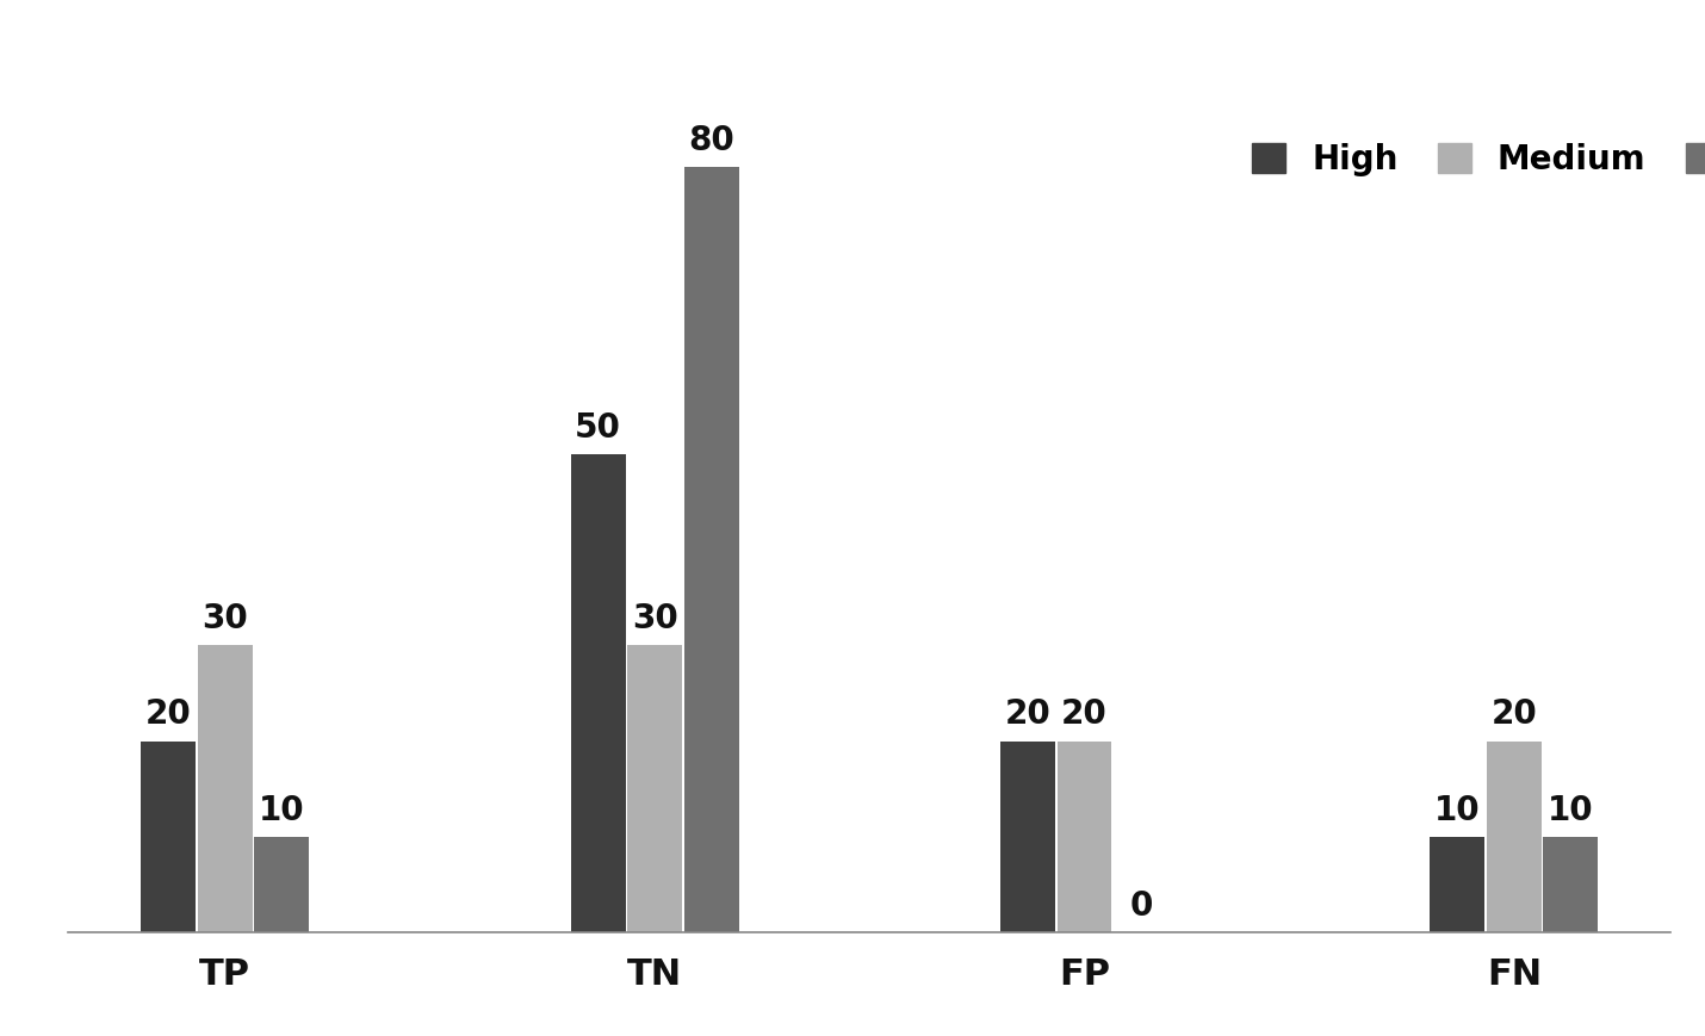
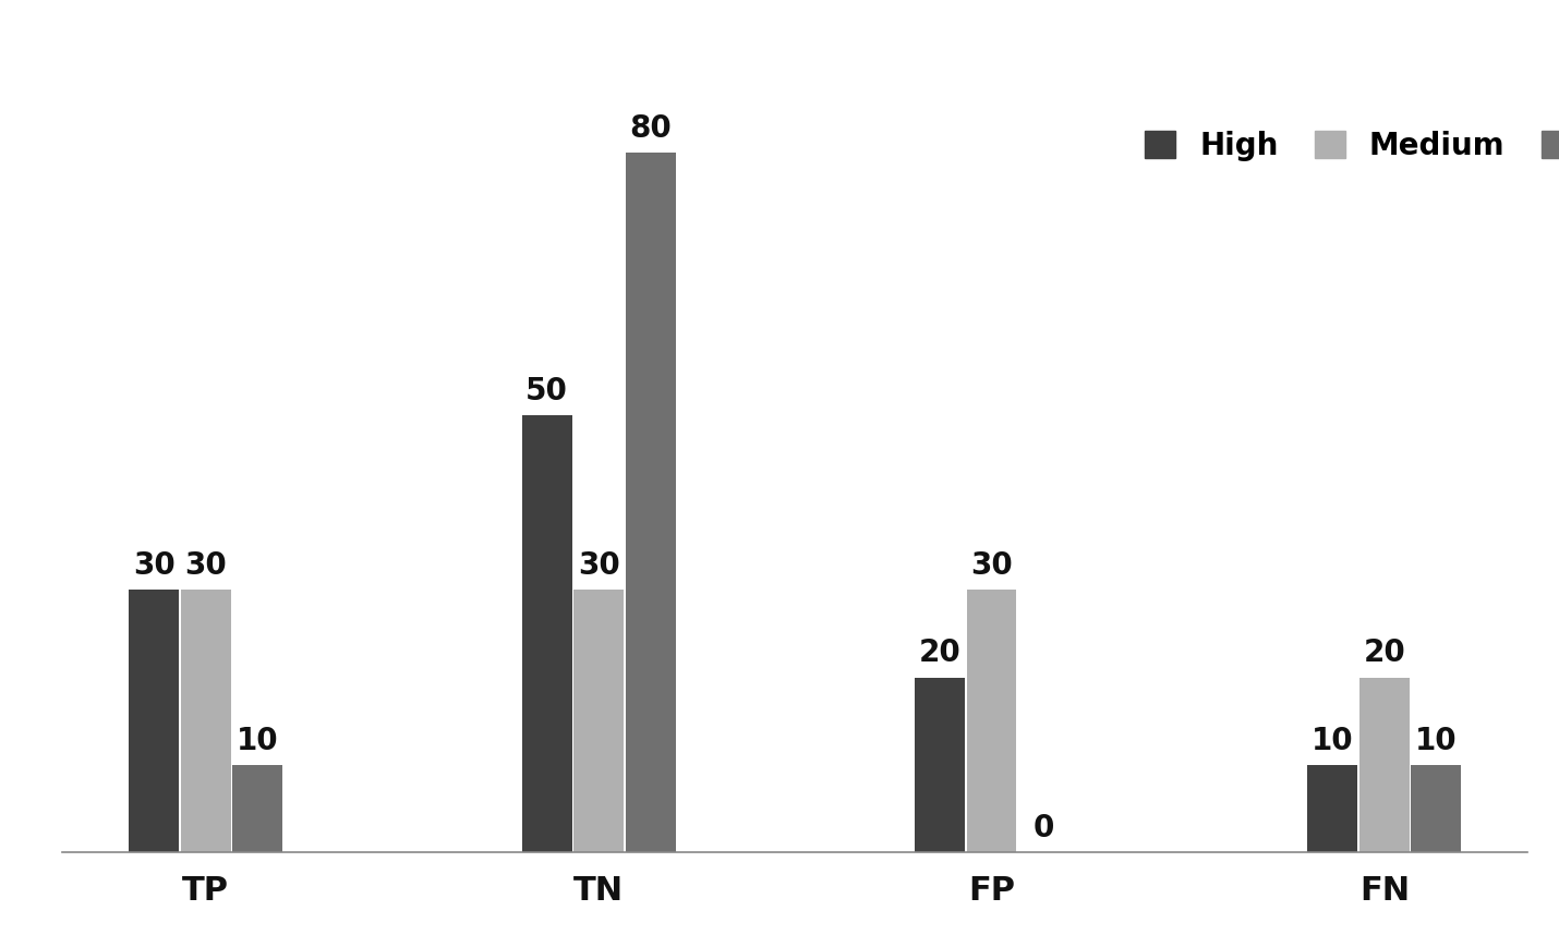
High/TP: 20 -> 30
Medium/FP: 20 -> 30
